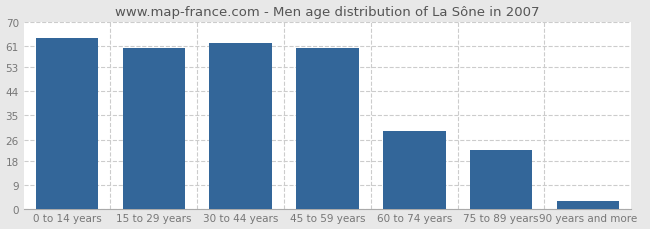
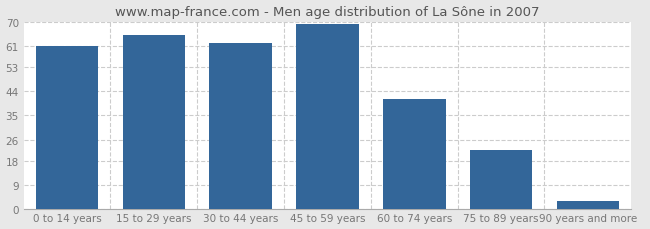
0 to 14 years: 64 -> 61
15 to 29 years: 60 -> 65
45 to 59 years: 60 -> 69
60 to 74 years: 29 -> 41
